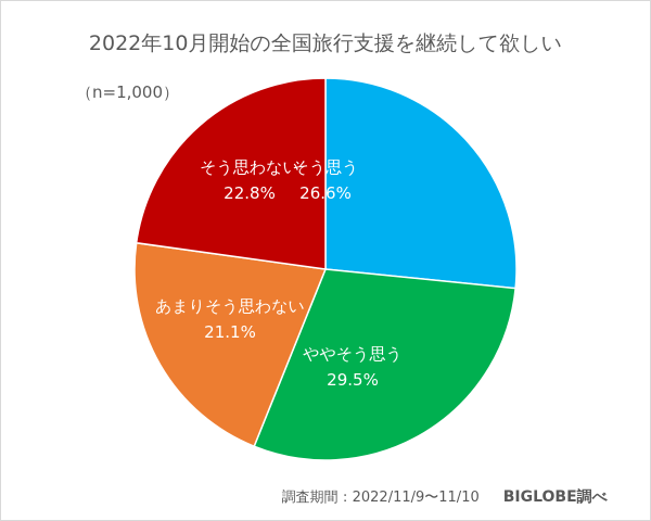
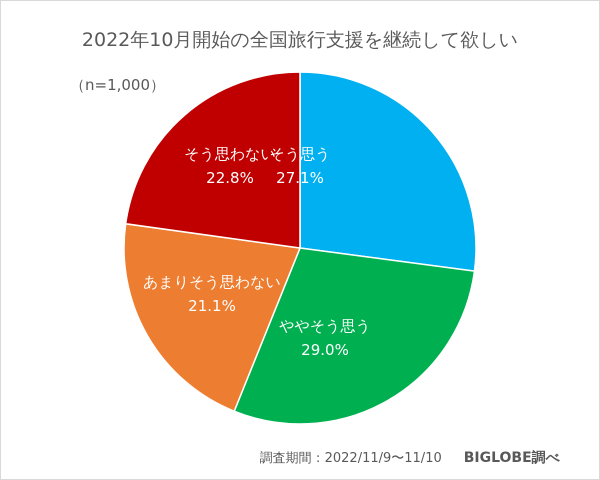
そう思う: 26.6% -> 27.1%
ややそう思う: 29.5% -> 29.0%
